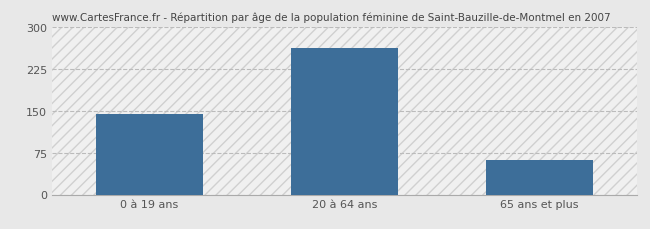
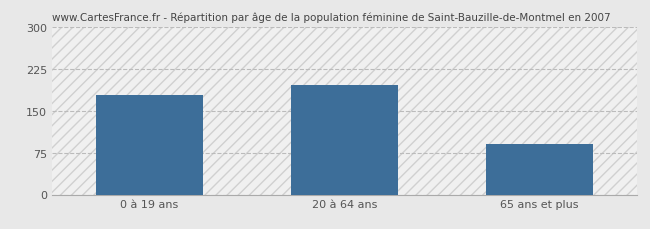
0 à 19 ans: 143 -> 178
20 à 64 ans: 262 -> 196
65 ans et plus: 62 -> 90
